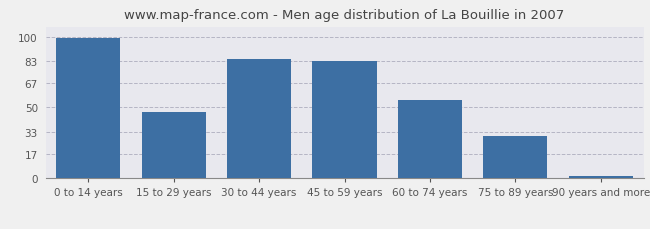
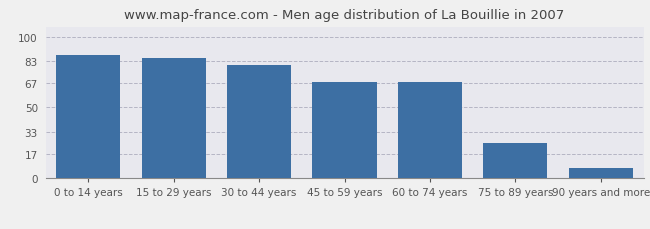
0 to 14 years: 99 -> 87
15 to 29 years: 47 -> 85
30 to 44 years: 84 -> 80
45 to 59 years: 83 -> 68
60 to 74 years: 55 -> 68
75 to 89 years: 30 -> 25
90 years and more: 2 -> 7
